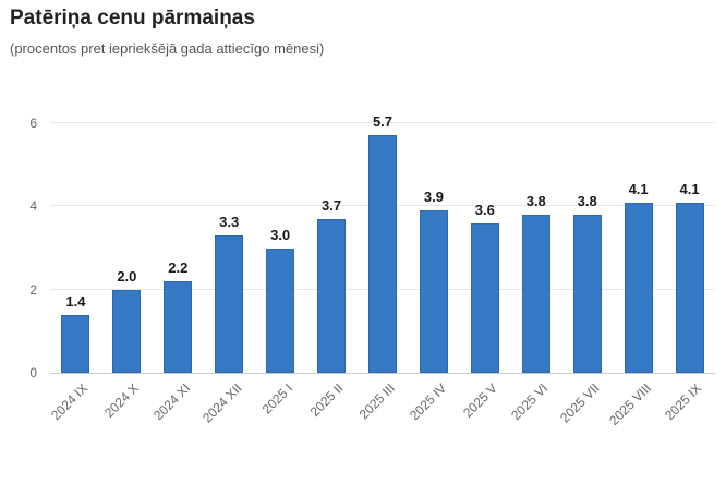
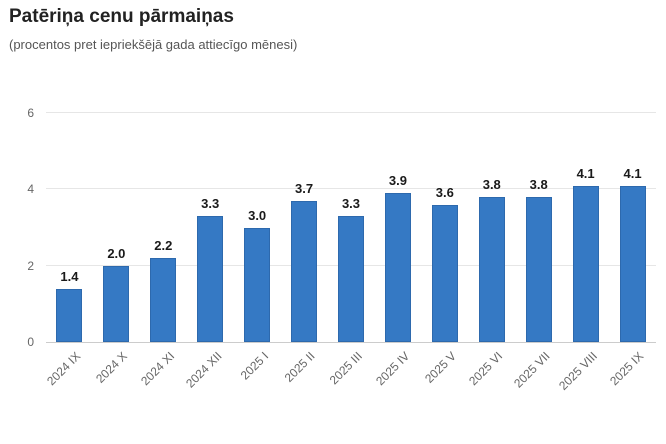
2025 III: 5.7 -> 3.3
